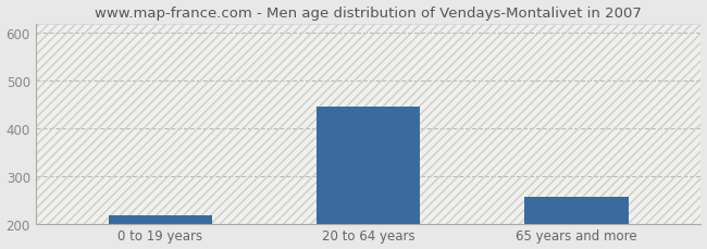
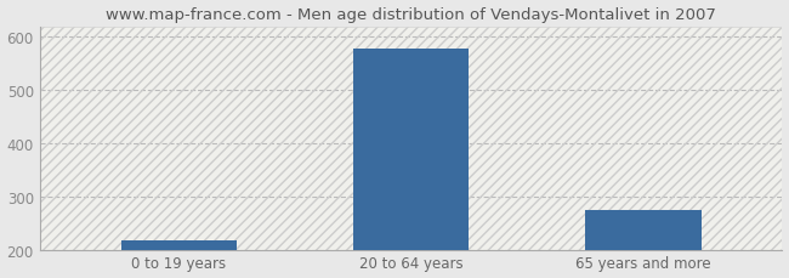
20 to 64 years: 445 -> 578
65 years and more: 255 -> 275
